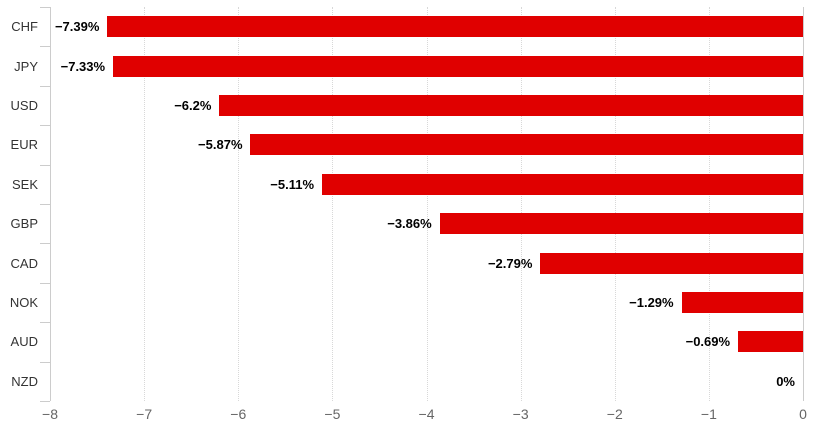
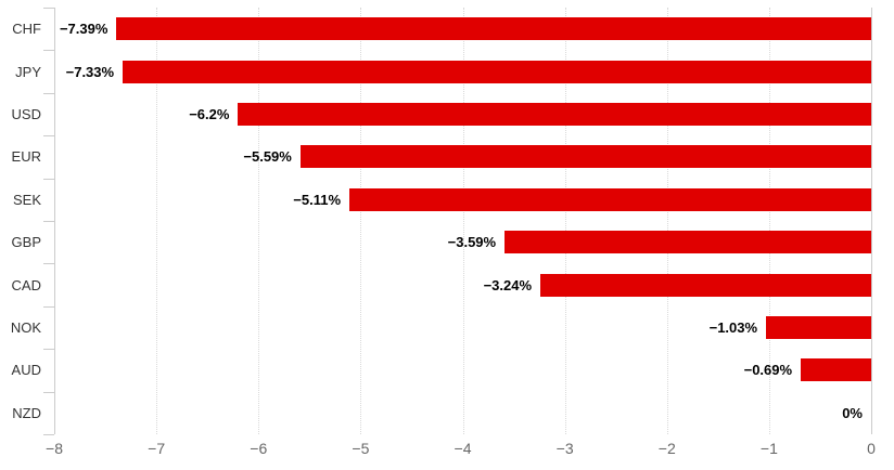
EUR: −5.87% -> −5.59%
GBP: −3.86% -> −3.59%
CAD: −2.79% -> −3.24%
NOK: −1.29% -> −1.03%
